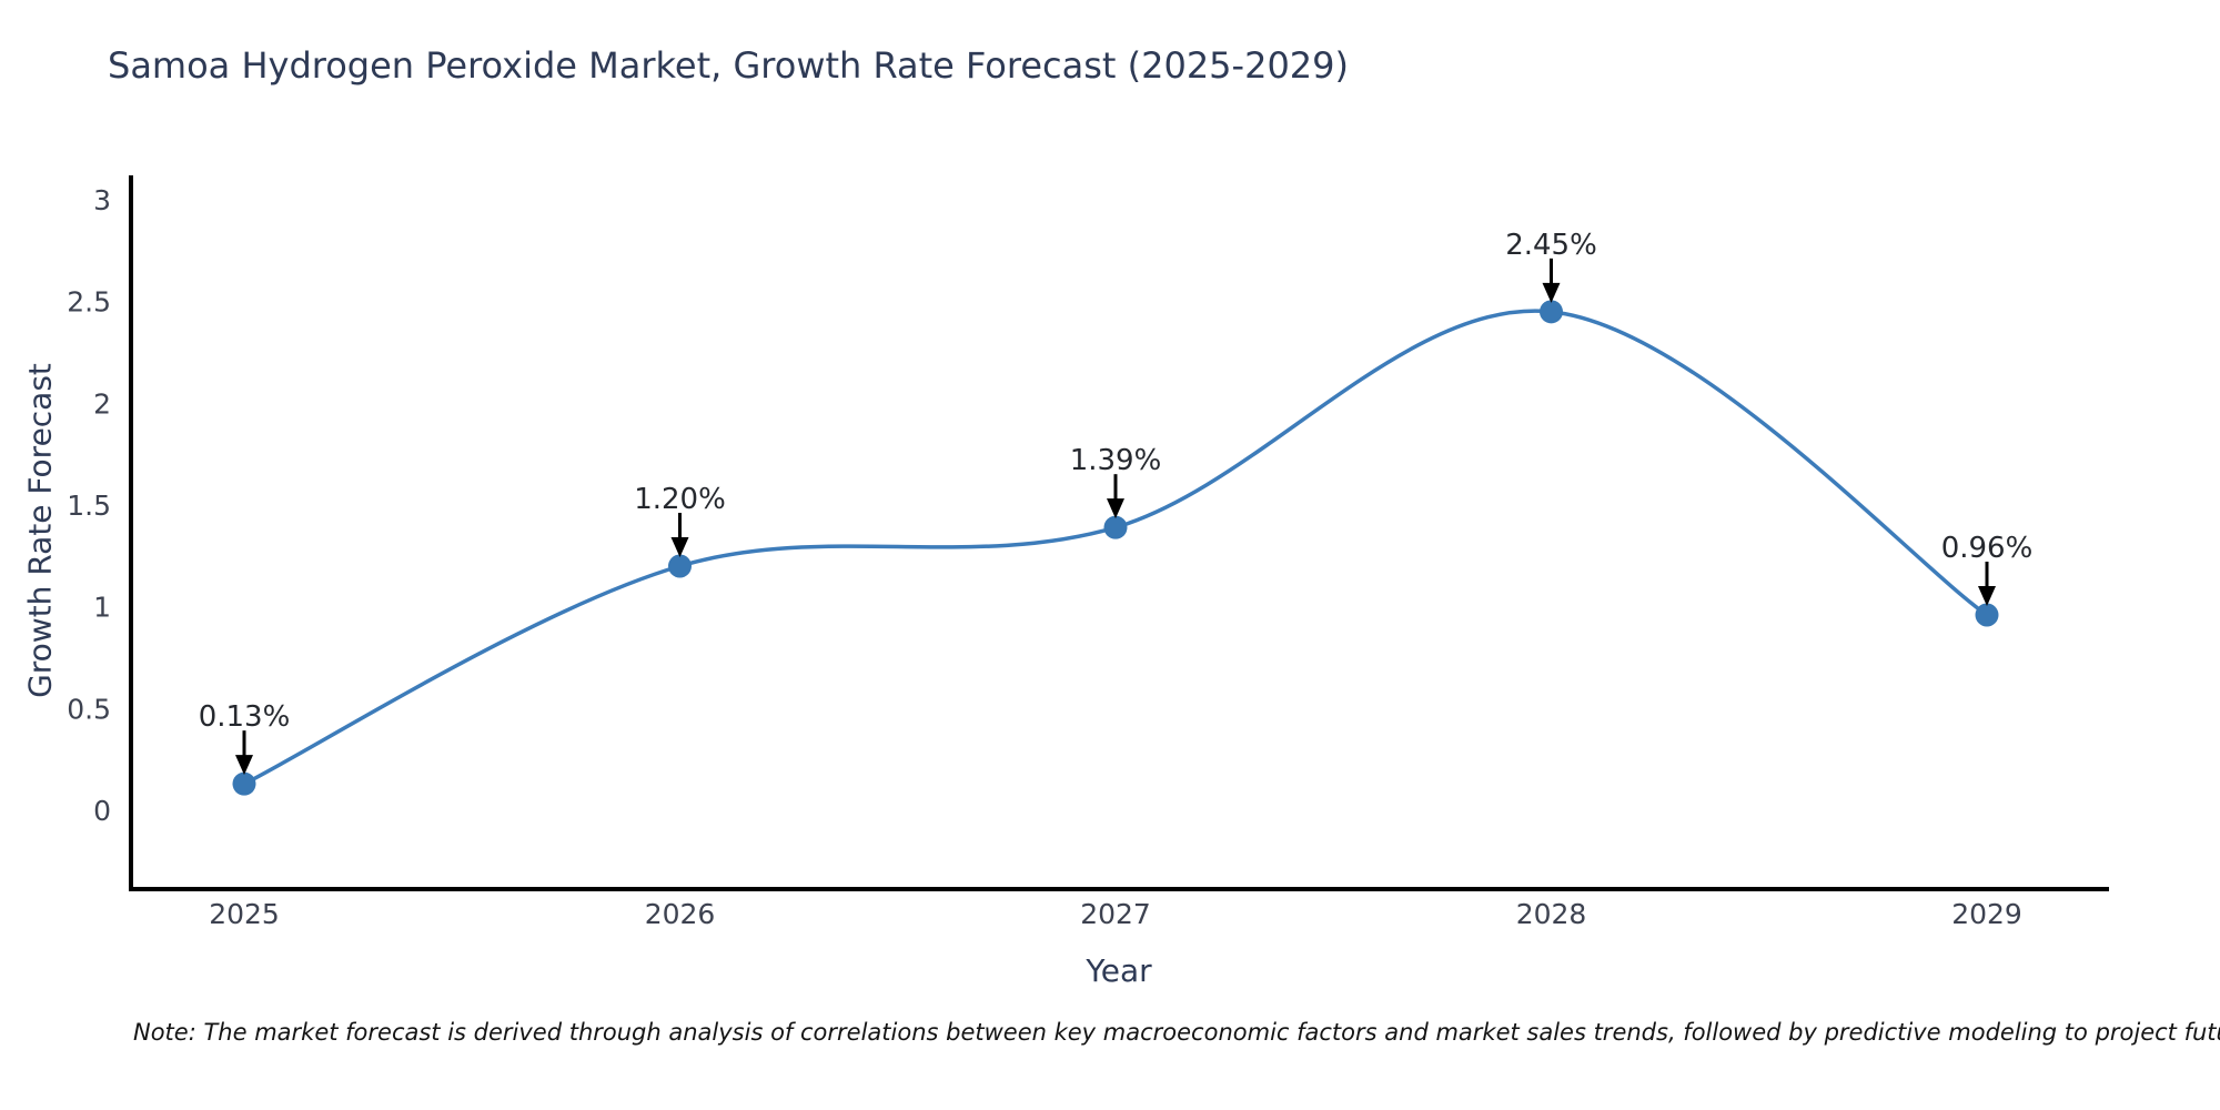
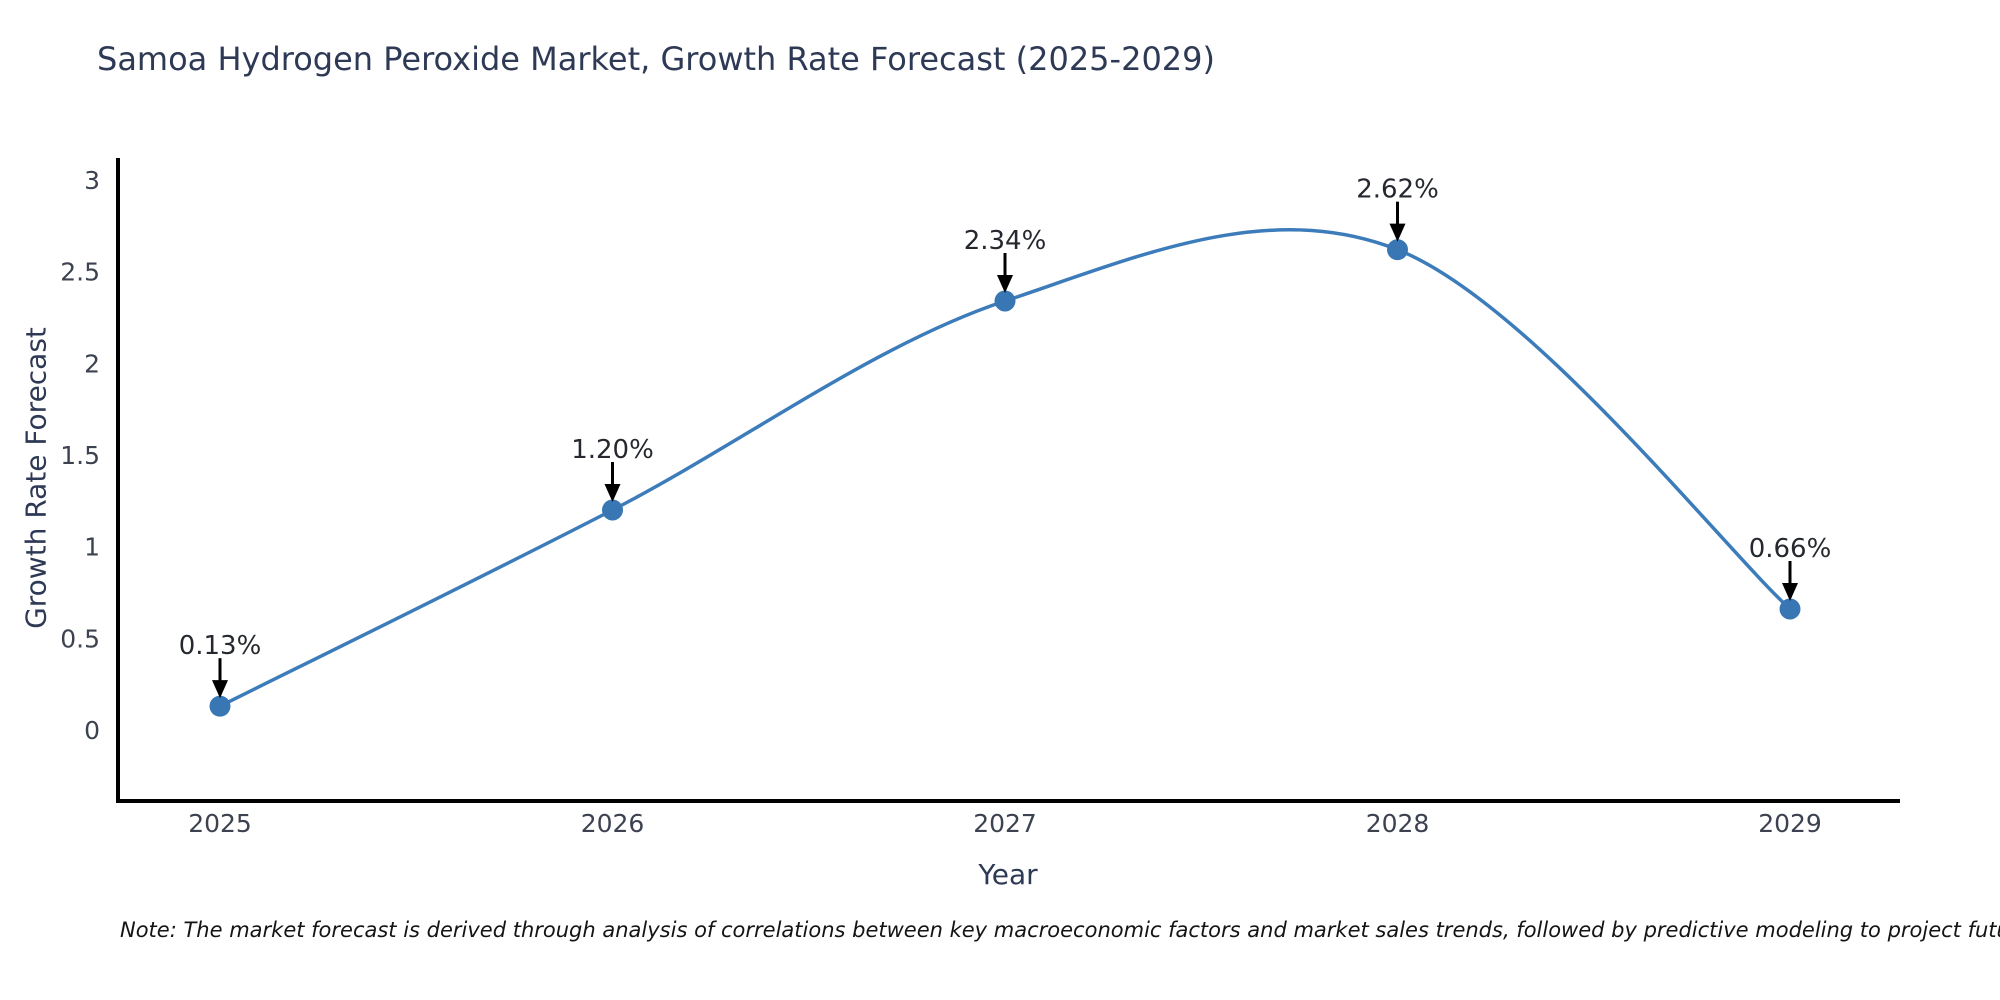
2027: 1.39% -> 2.34%
2028: 2.45% -> 2.62%
2029: 0.96% -> 0.66%
